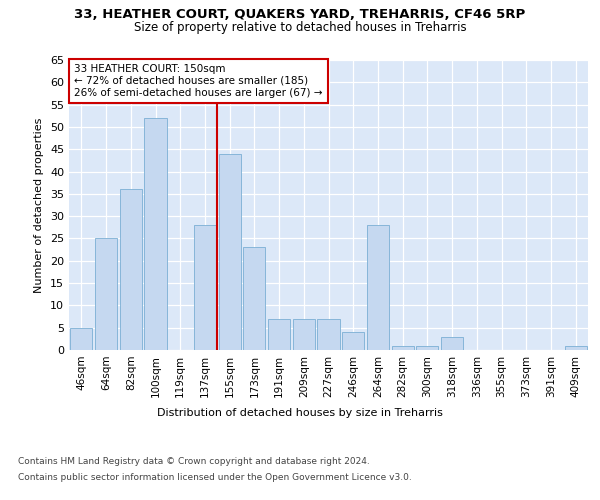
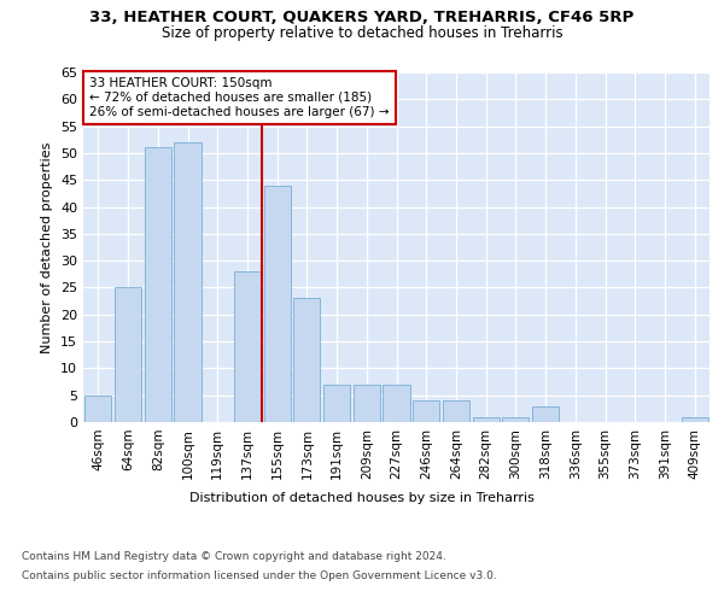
82sqm: 36 -> 51
264sqm: 28 -> 4
